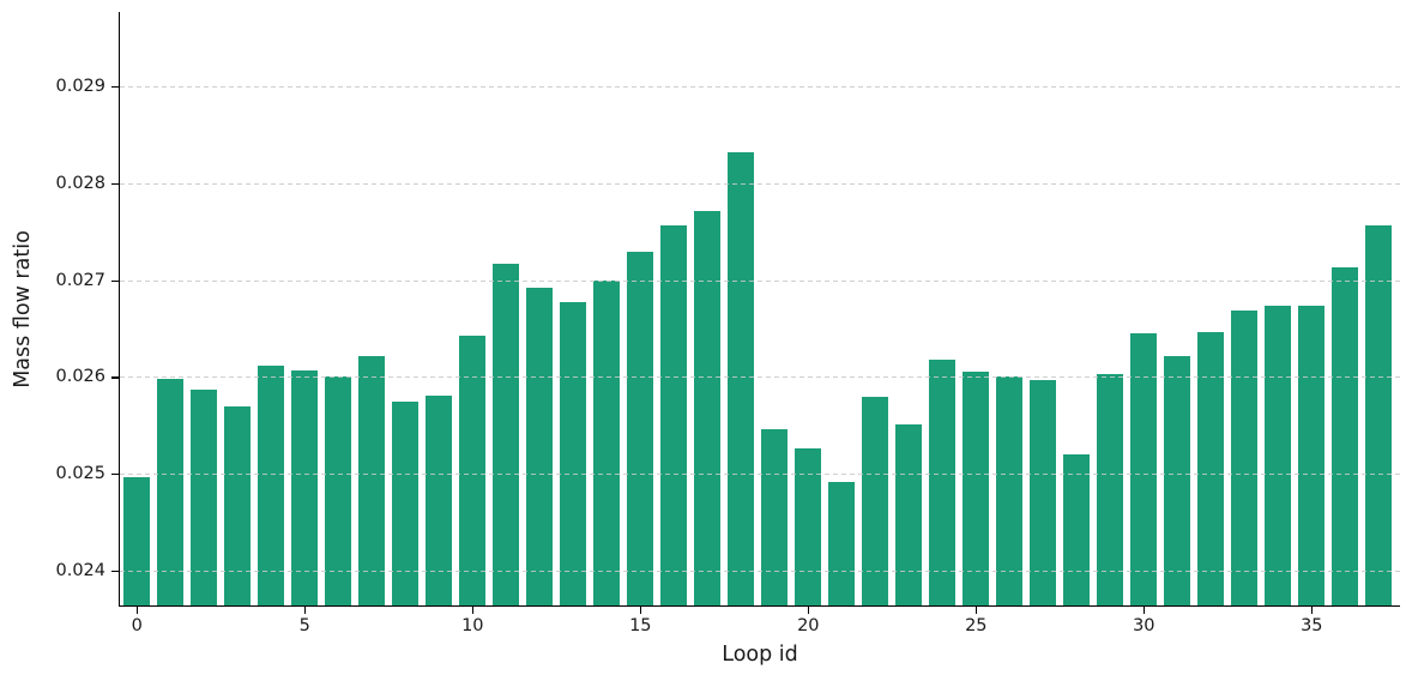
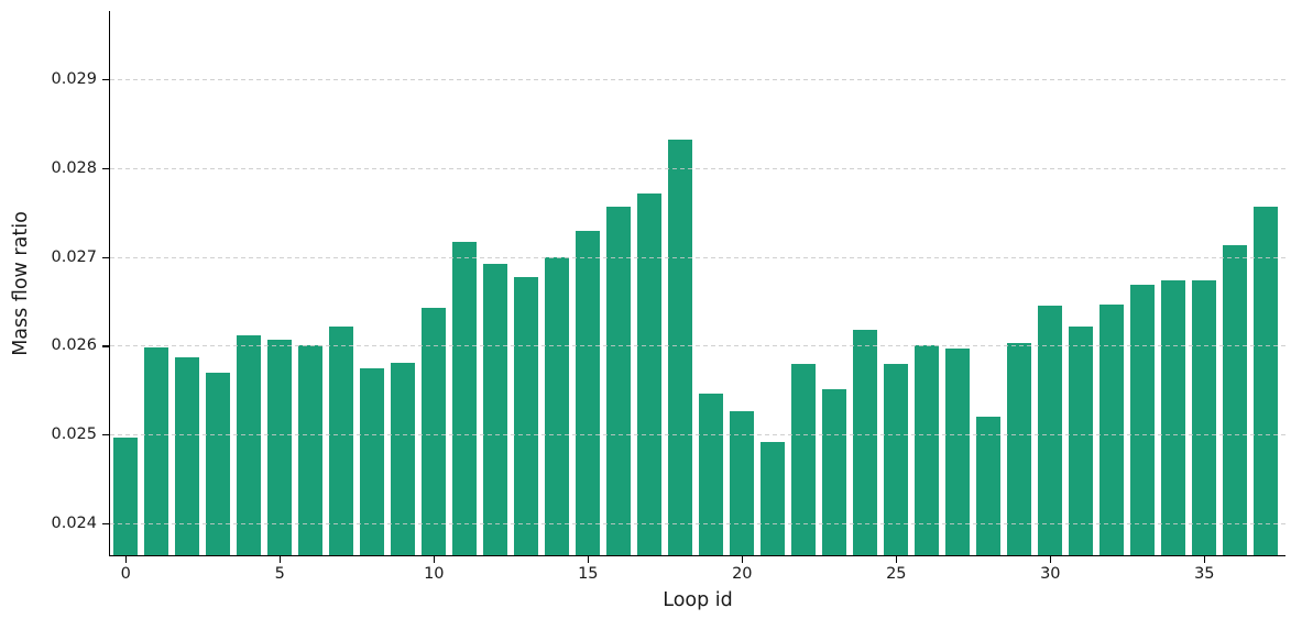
25: 0.0261 -> 0.0258
